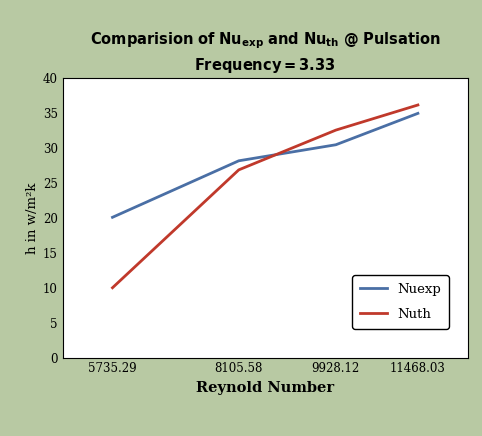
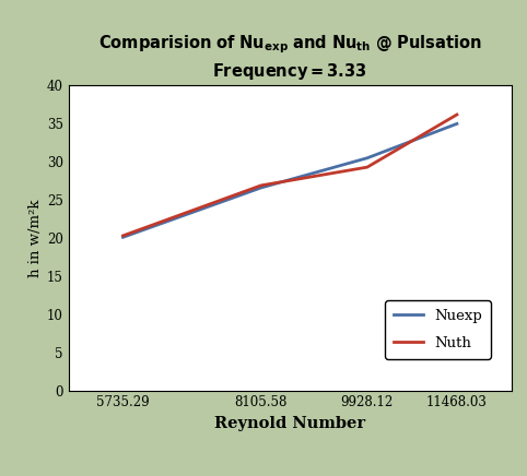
Nuth/5735.29: 10.0 -> 20.3
Nuexp/8105.58: 28.2 -> 26.6
Nuth/9928.12: 32.6 -> 29.3
